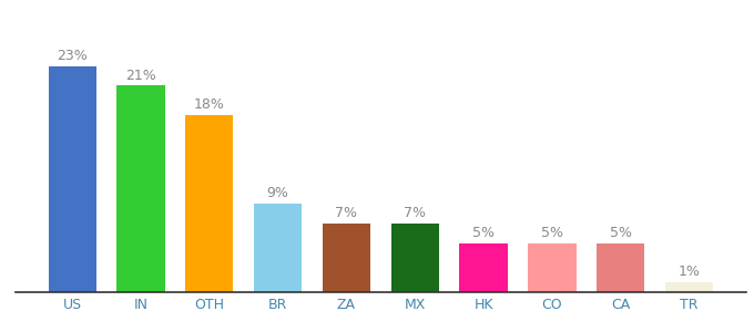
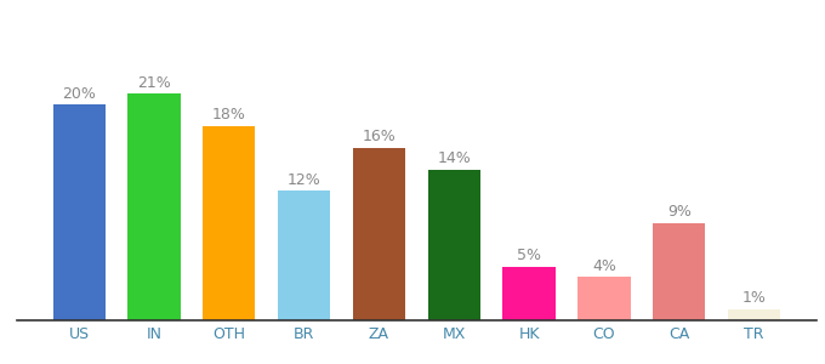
US: 23% -> 20%
BR: 9% -> 12%
ZA: 7% -> 16%
MX: 7% -> 14%
CO: 5% -> 4%
CA: 5% -> 9%
